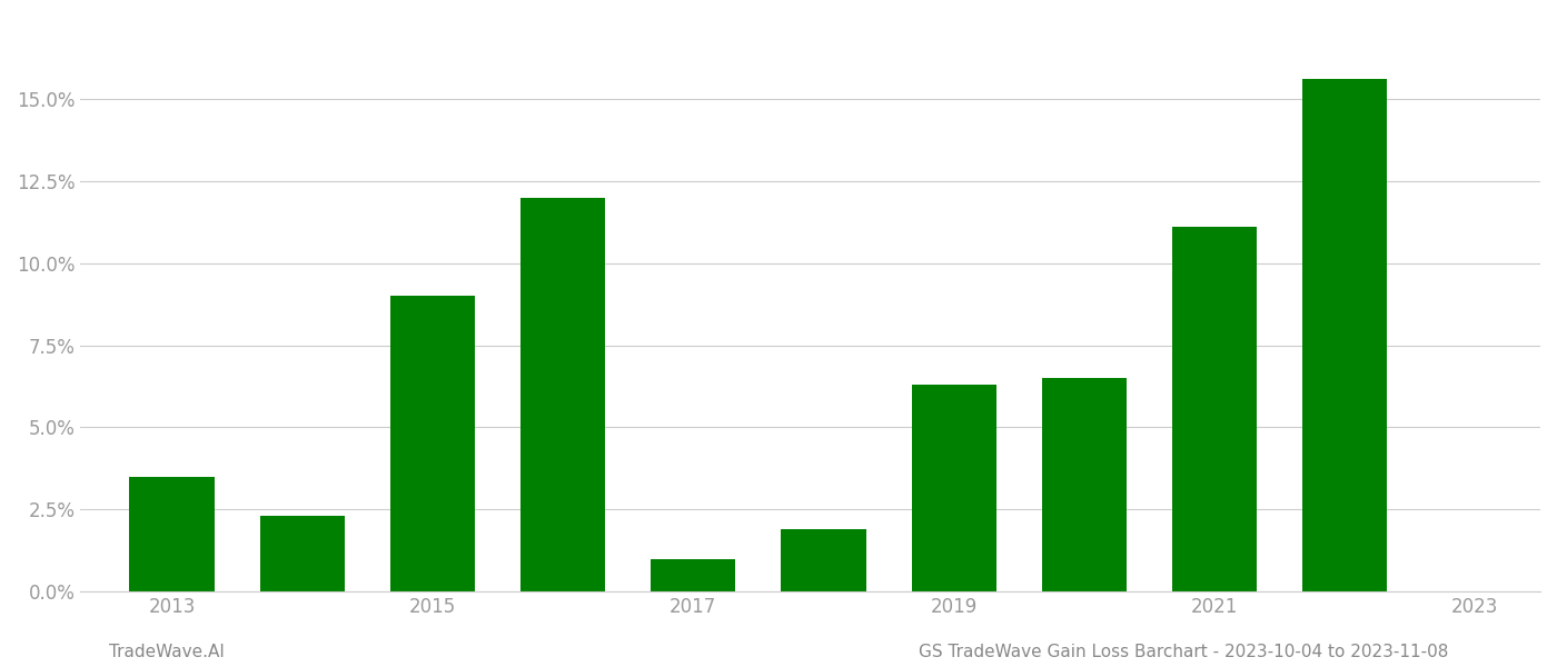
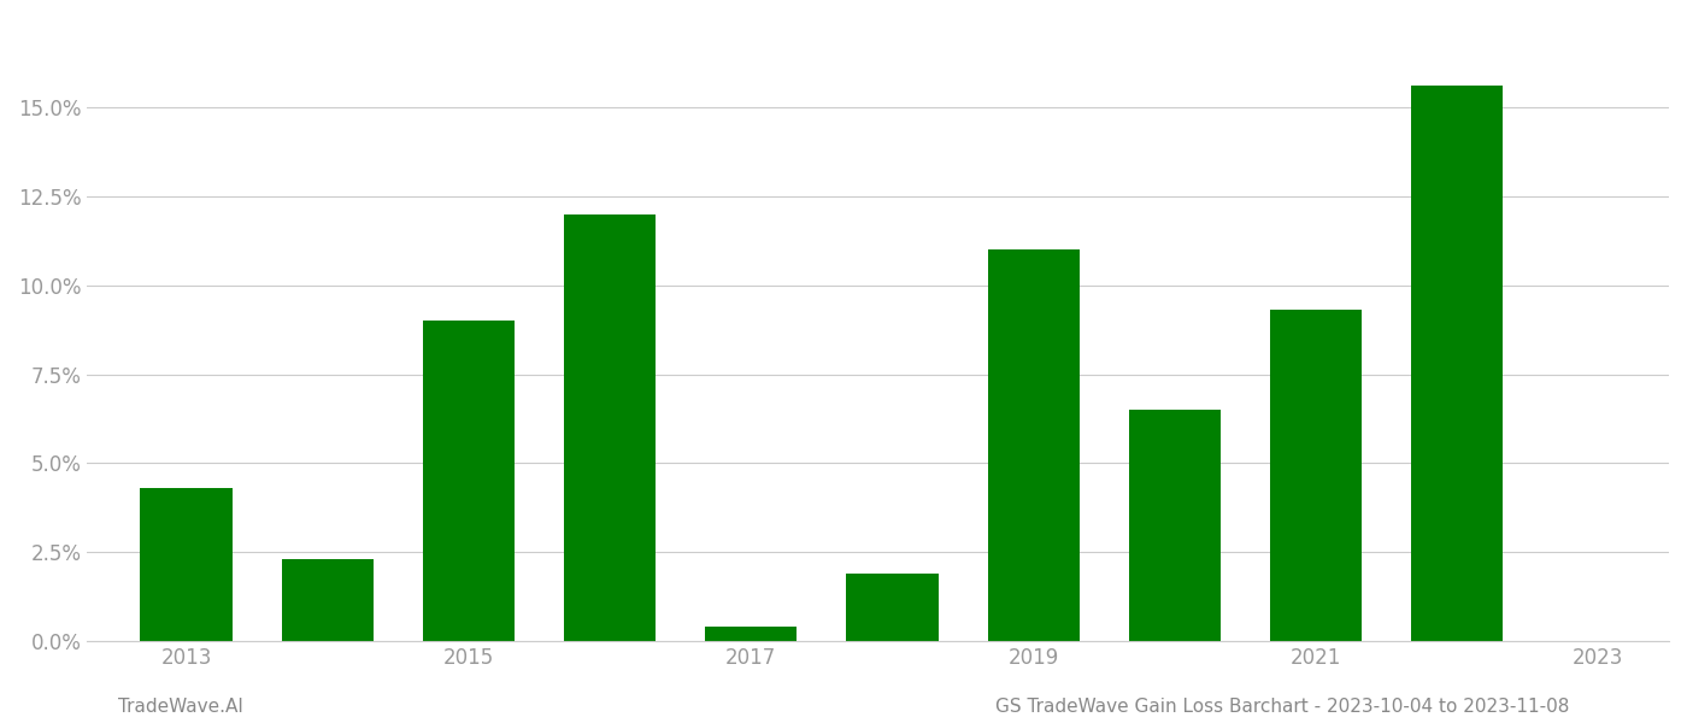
2013: 3.5% -> 4.3%
2017: 1.0% -> 0.4%
2019: 6.3% -> 11.0%
2021: 11.1% -> 9.3%
